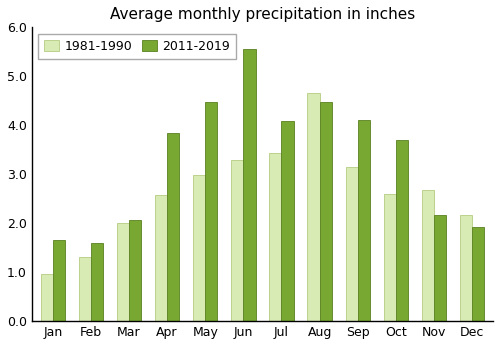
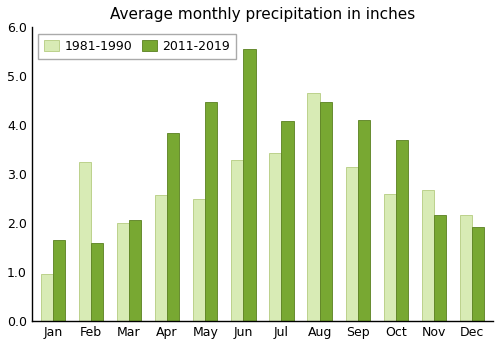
1981-1990/Feb: 1.32 -> 3.25
1981-1990/May: 2.98 -> 2.50
